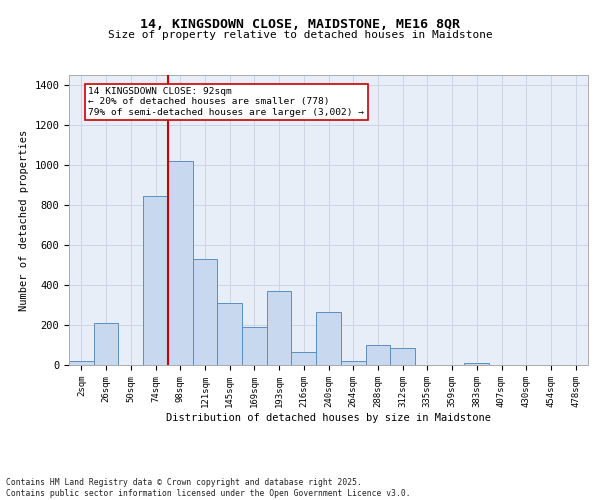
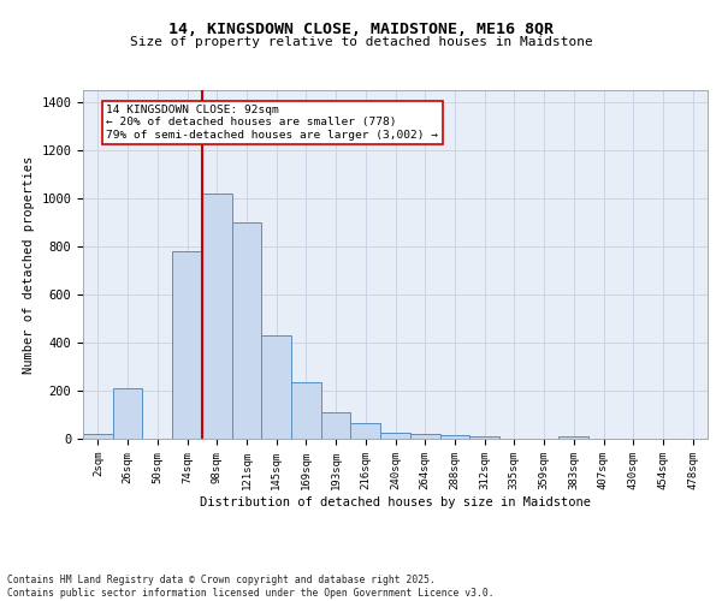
74sqm: 845 -> 780
121sqm: 530 -> 900
145sqm: 310 -> 430
169sqm: 190 -> 235
193sqm: 370 -> 110
240sqm: 265 -> 25
288sqm: 100 -> 15
312sqm: 85 -> 10
